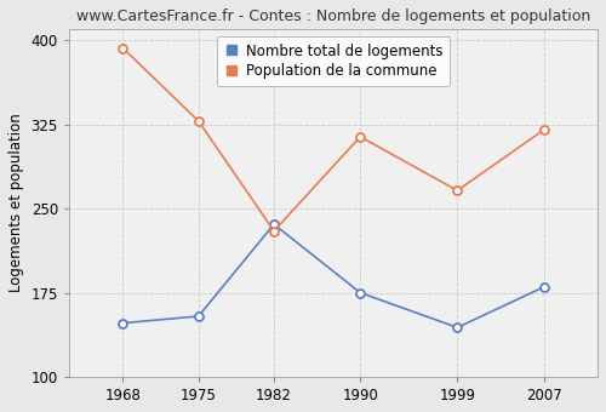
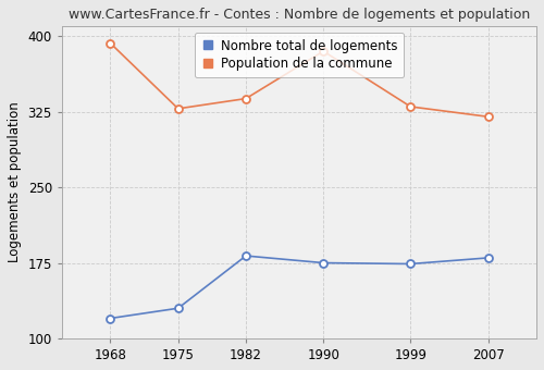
Nombre total de logements/1968: 148 -> 120
Nombre total de logements/1975: 154 -> 130
Nombre total de logements/1982: 236 -> 182
Population de la commune/1982: 230 -> 338
Population de la commune/1990: 314 -> 385
Nombre total de logements/1999: 144 -> 174
Population de la commune/1999: 266 -> 330
